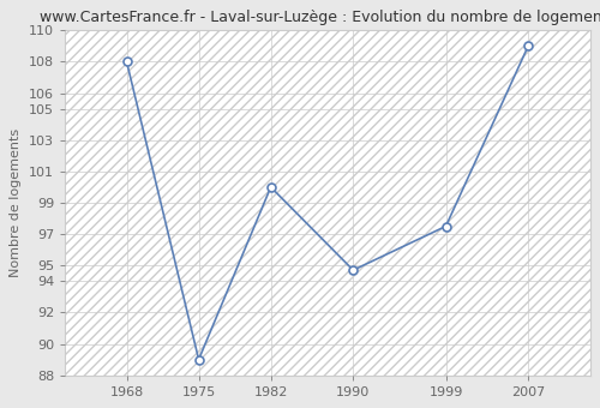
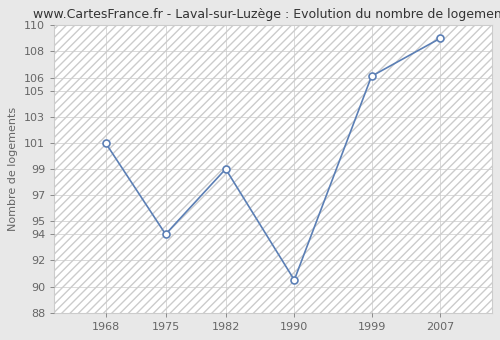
1968: 108.0 -> 101.0
1975: 89.0 -> 94.0
1982: 100.0 -> 99.0
1990: 94.7 -> 90.5
1999: 97.5 -> 106.1
